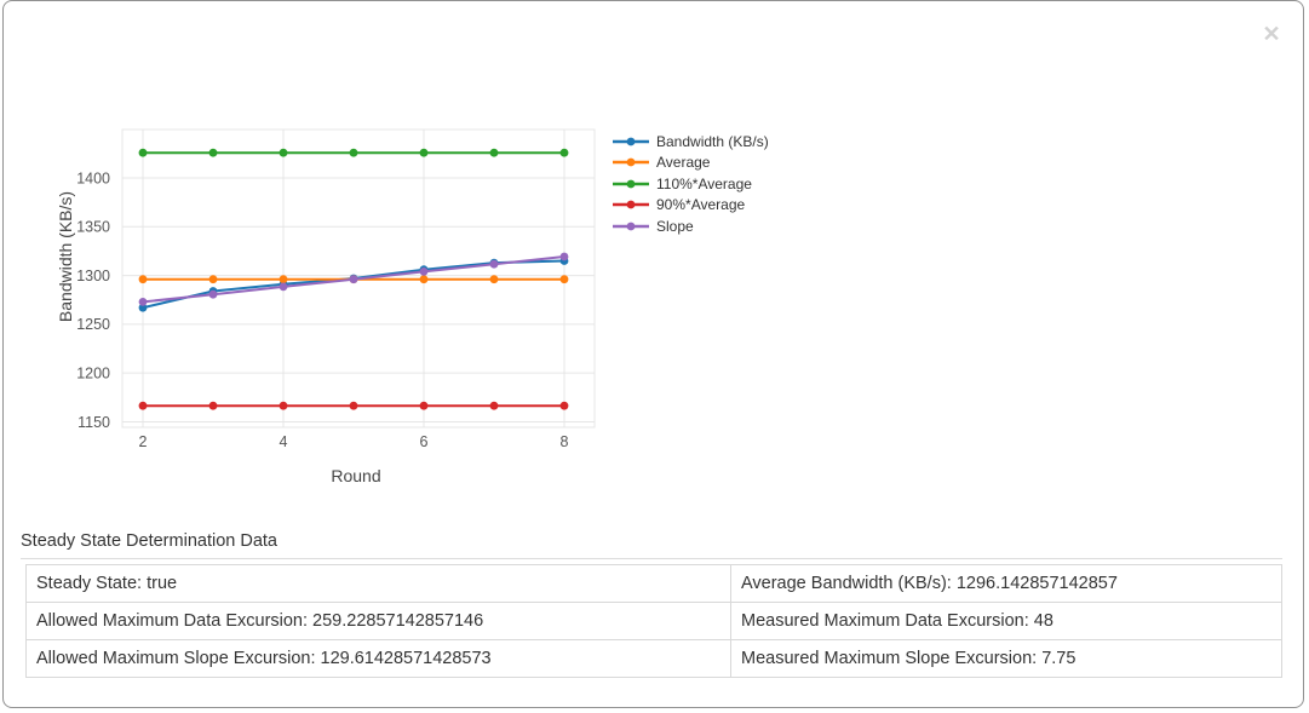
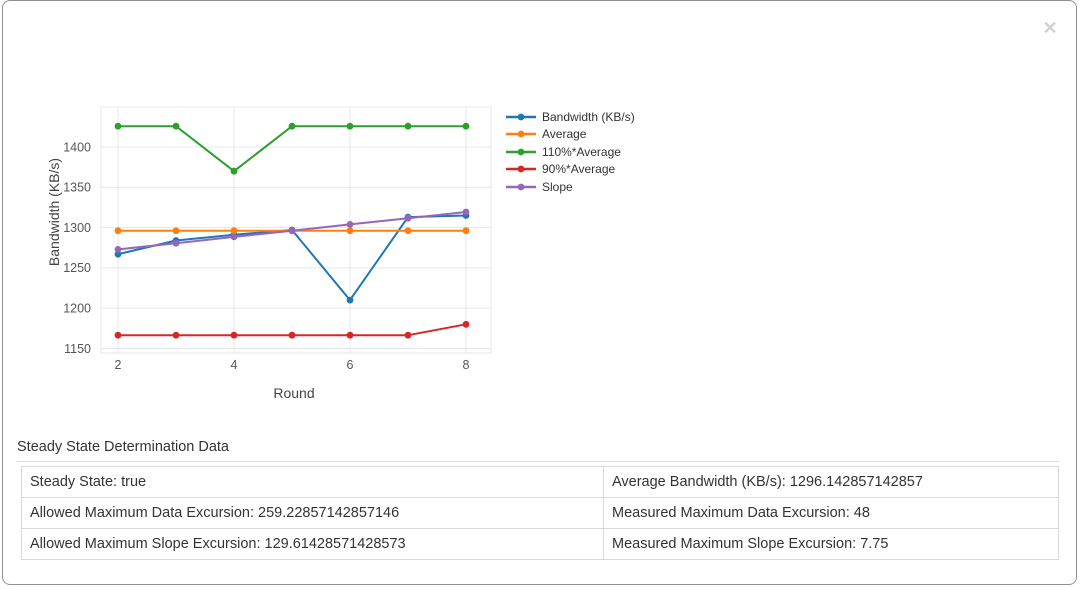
110%*Average/4: 1430 -> 1370
Bandwidth (KB/s)/6: 1310 -> 1210
90%*Average/8: 1170 -> 1180
